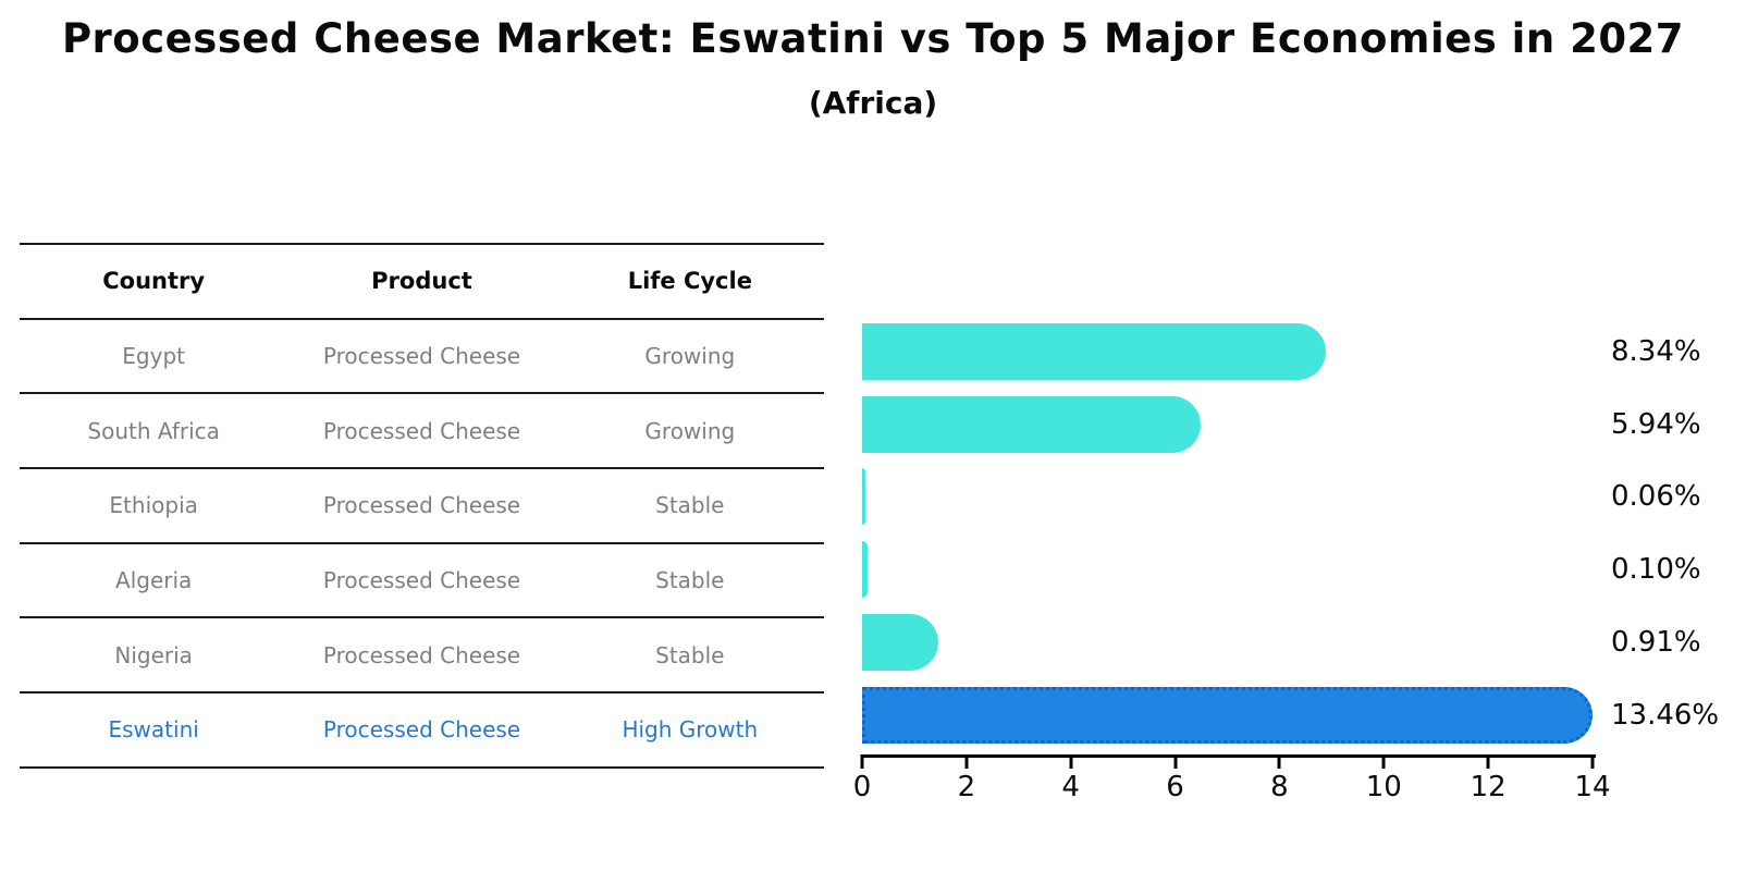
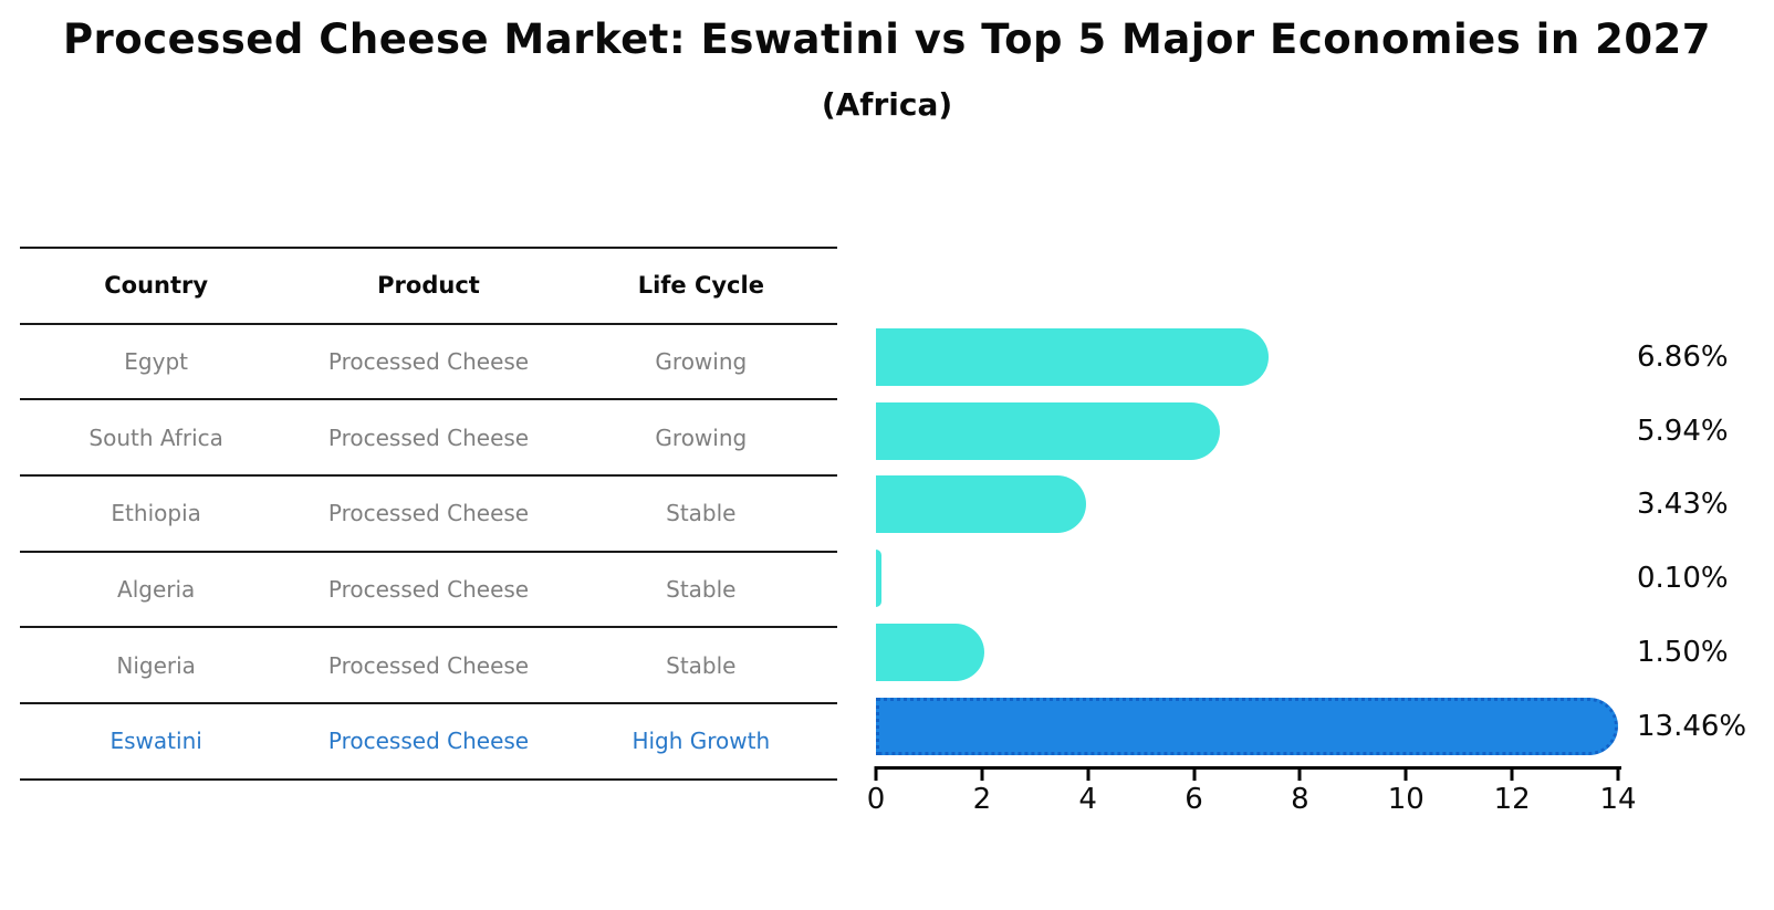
Egypt: 8.34% -> 6.86%
Ethiopia: 0.06% -> 3.43%
Nigeria: 0.91% -> 1.50%
